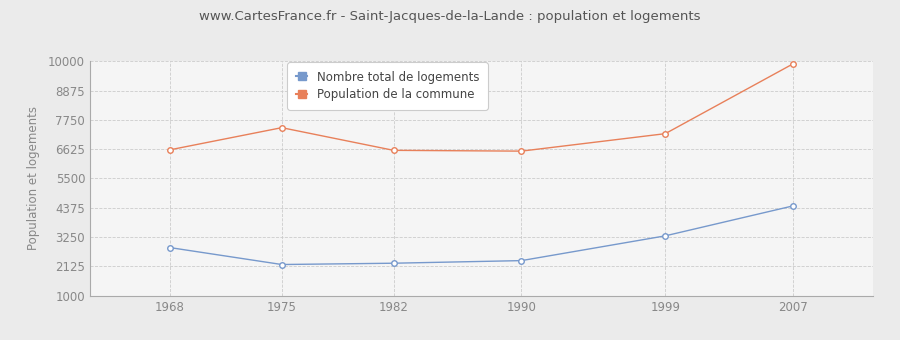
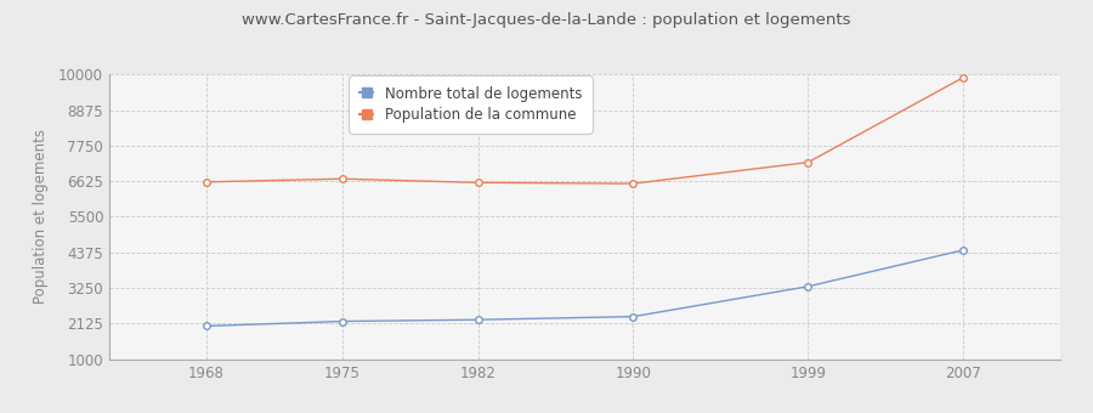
Nombre total de logements/1968: 2850 -> 2050
Population de la commune/1975: 7450 -> 6700
